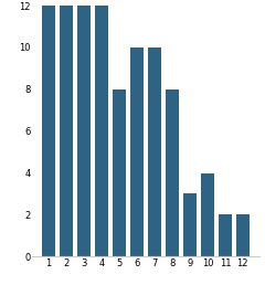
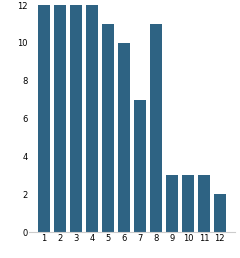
5: 8 -> 11
7: 10 -> 7
8: 8 -> 11
10: 4 -> 3
11: 2 -> 3
